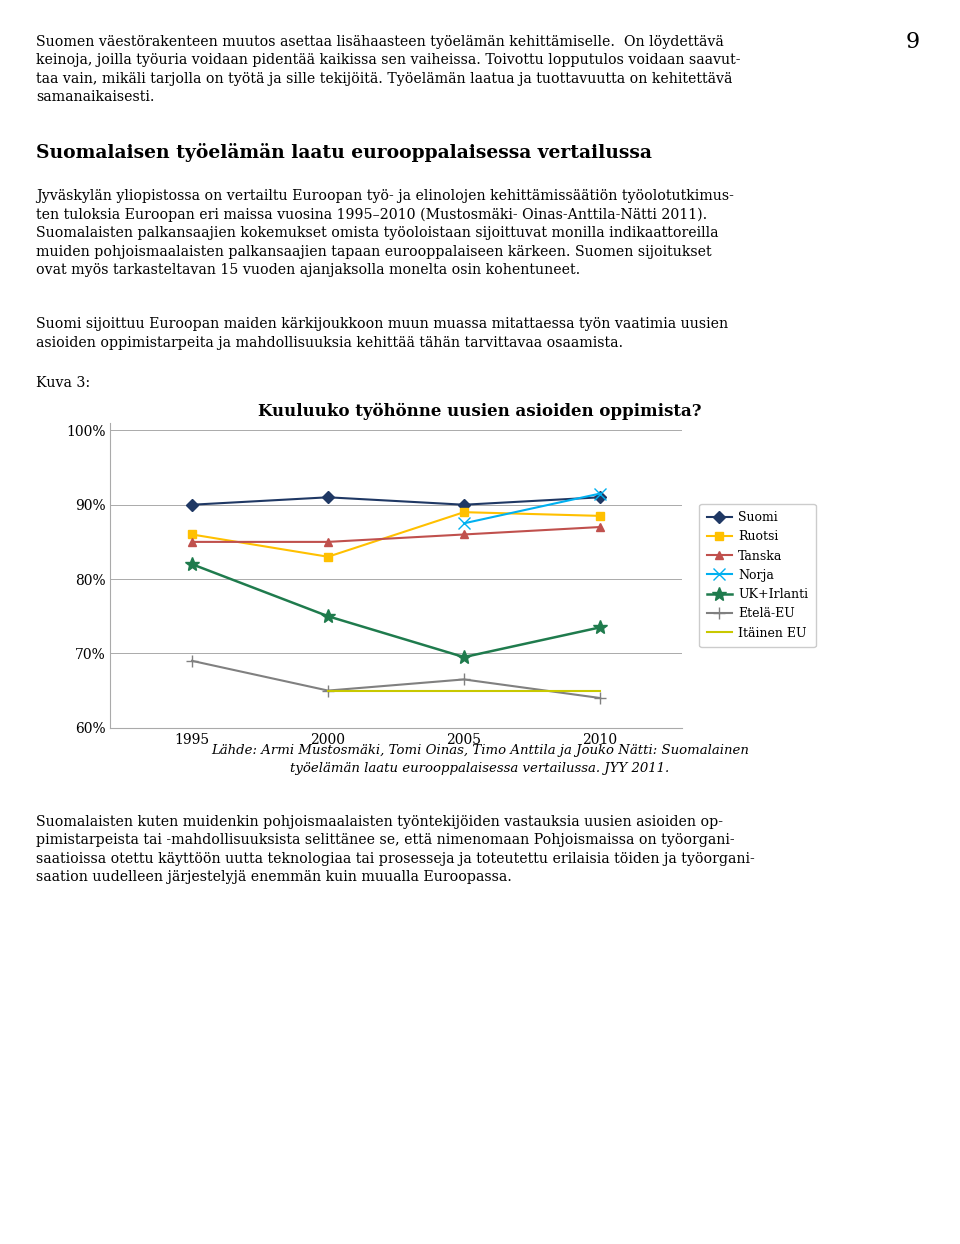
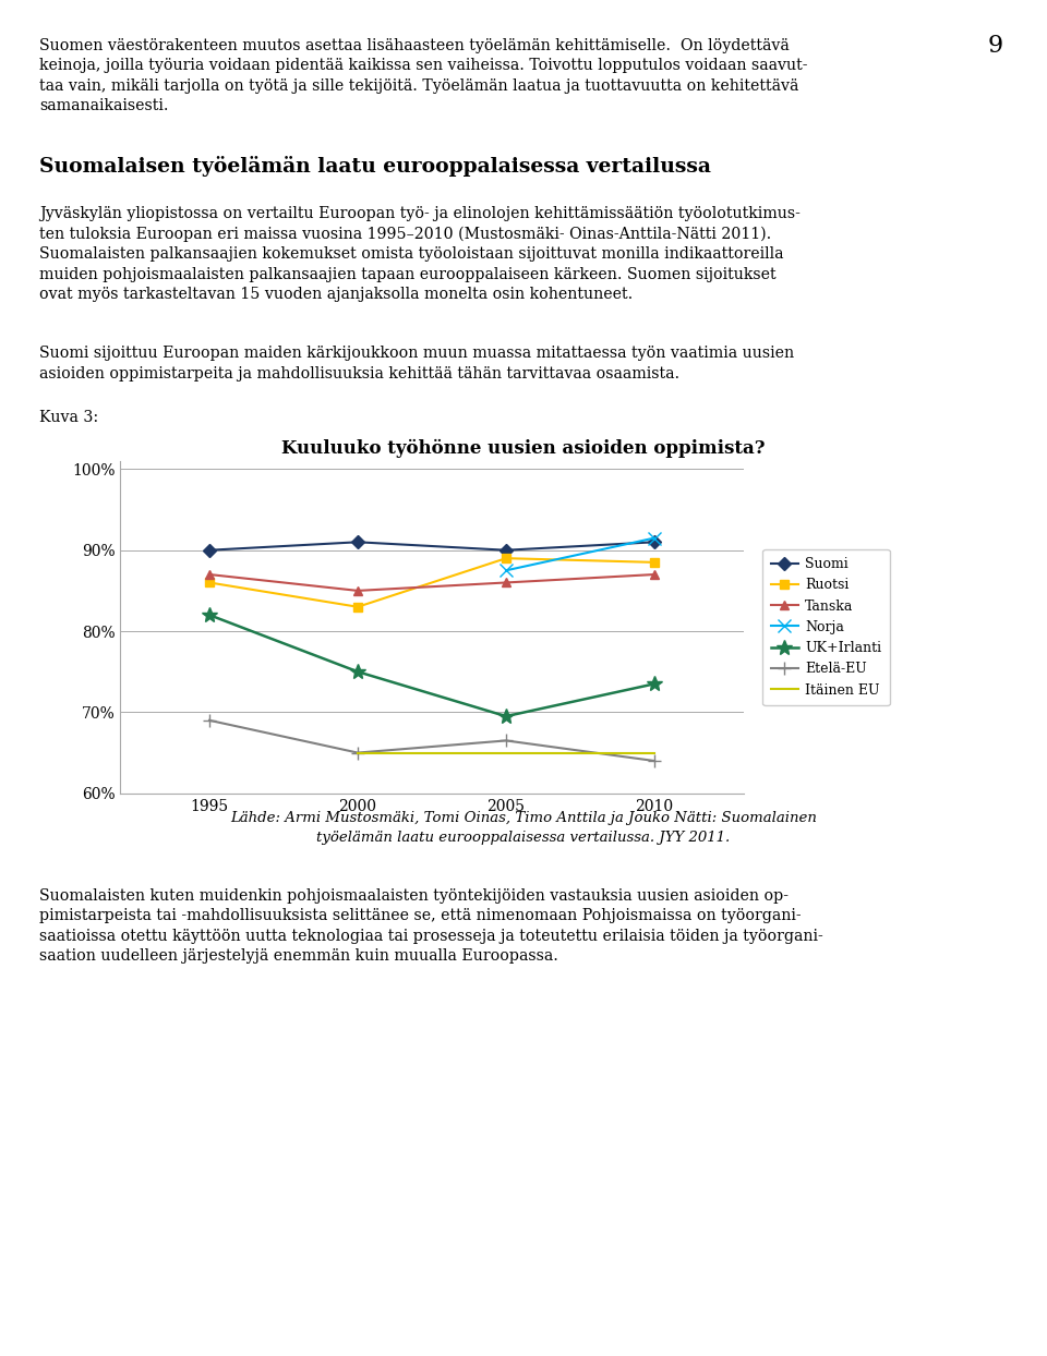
Tanska/1995: 85% -> 87%
